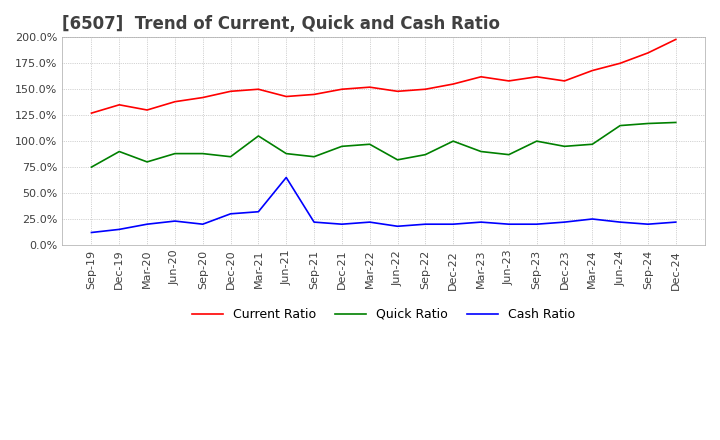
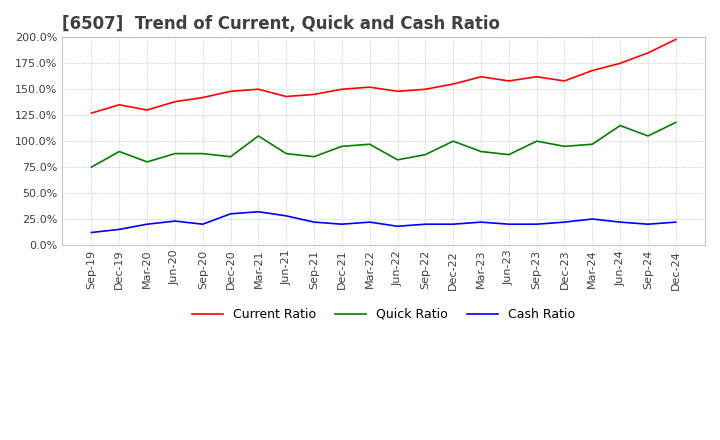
Cash Ratio/Jun-21: 65% -> 28%
Quick Ratio/Sep-24: 117% -> 105%
